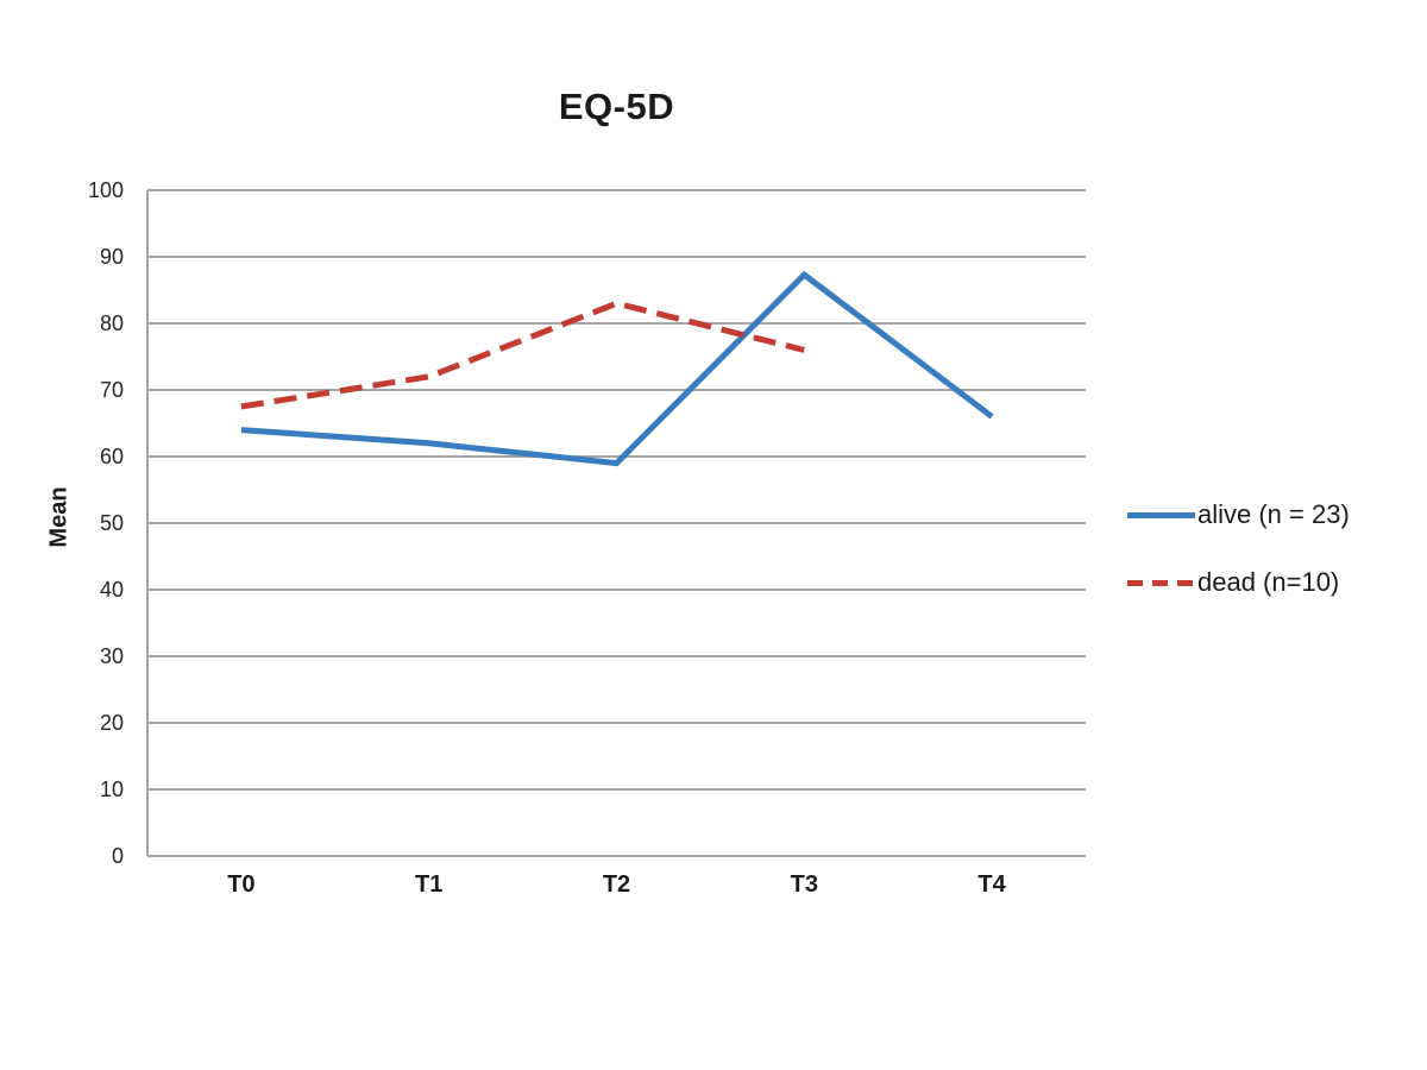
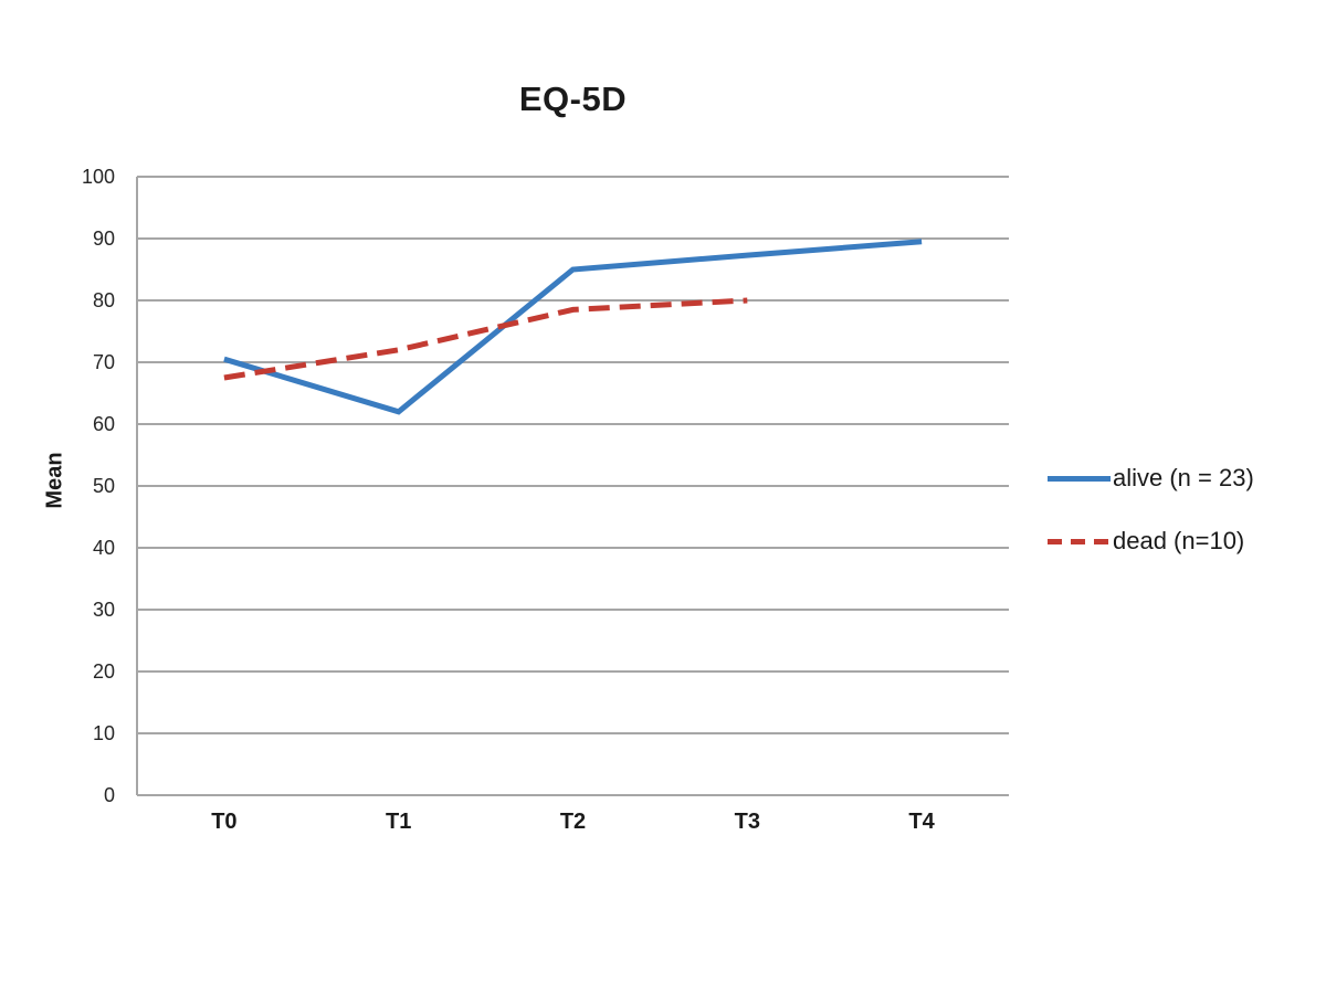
alive (n = 23)/T0: 64 -> 70
alive (n = 23)/T2: 59 -> 85
dead (n=10)/T2: 83 -> 78
dead (n=10)/T3: 76 -> 80
alive (n = 23)/T4: 66 -> 90
